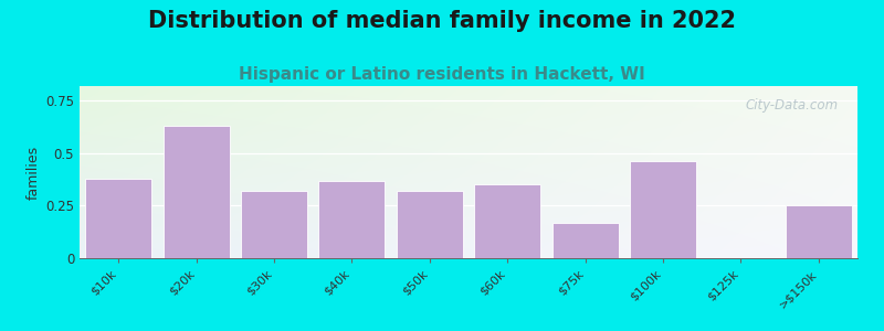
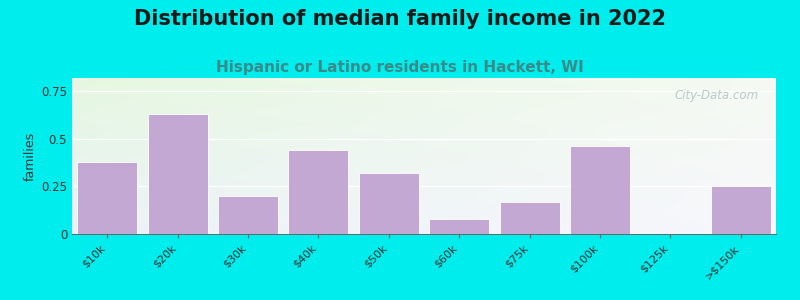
$30k: 0.32 -> 0.20
$40k: 0.37 -> 0.44
$60k: 0.35 -> 0.08
